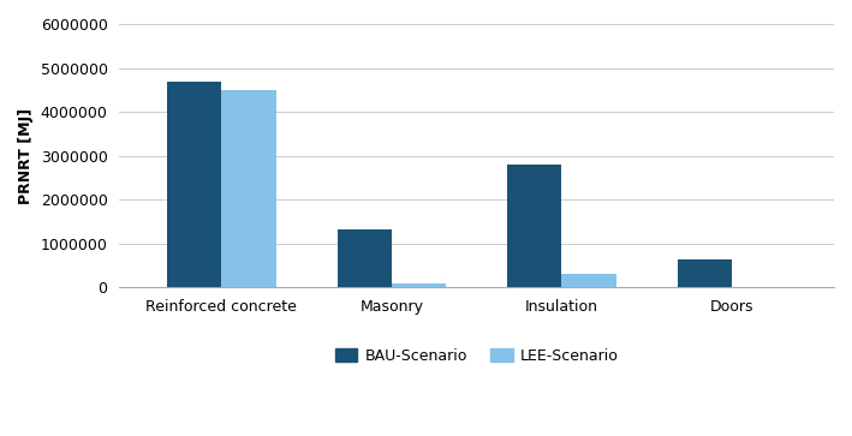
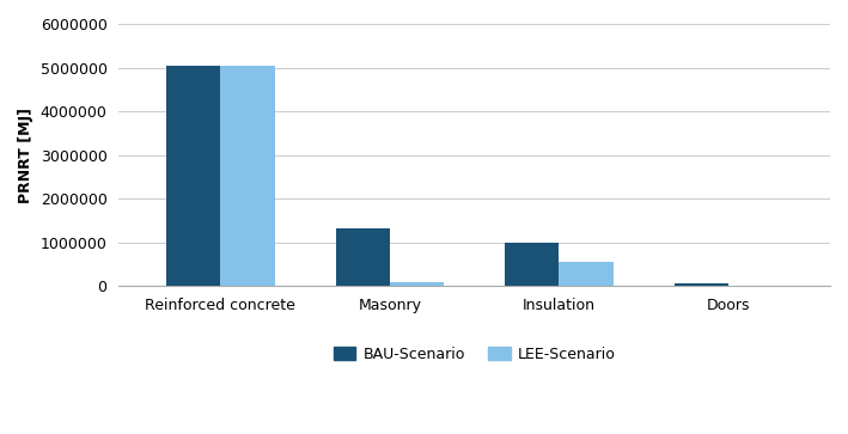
BAU-Scenario/Reinforced concrete: 4700000 -> 5050000
LEE-Scenario/Reinforced concrete: 4500000 -> 5050000
BAU-Scenario/Insulation: 2800000 -> 1000000
LEE-Scenario/Insulation: 300000 -> 550000
BAU-Scenario/Doors: 650000 -> 60000
